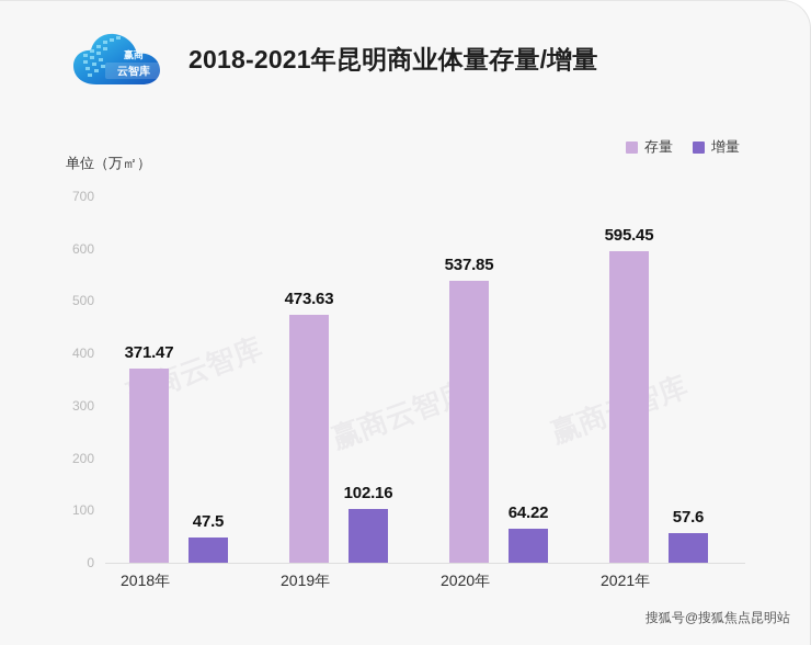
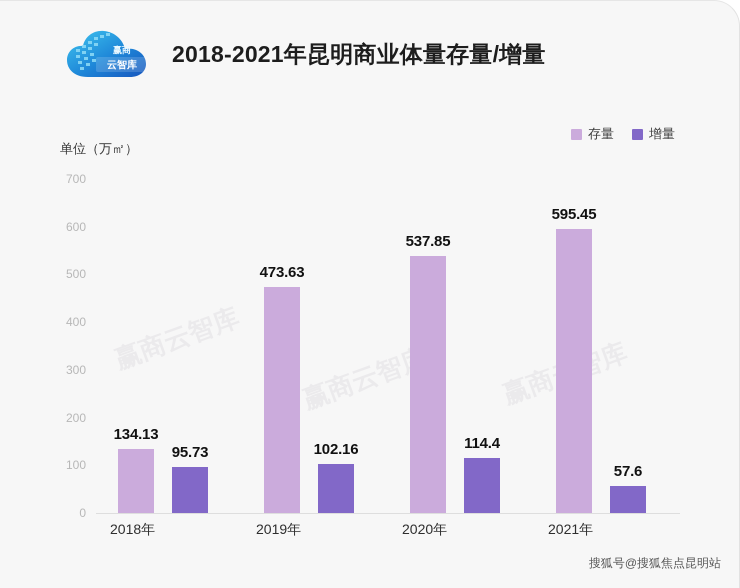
存量/2018年: 371.47 -> 134.13
增量/2018年: 47.5 -> 95.73
增量/2020年: 64.22 -> 114.4
